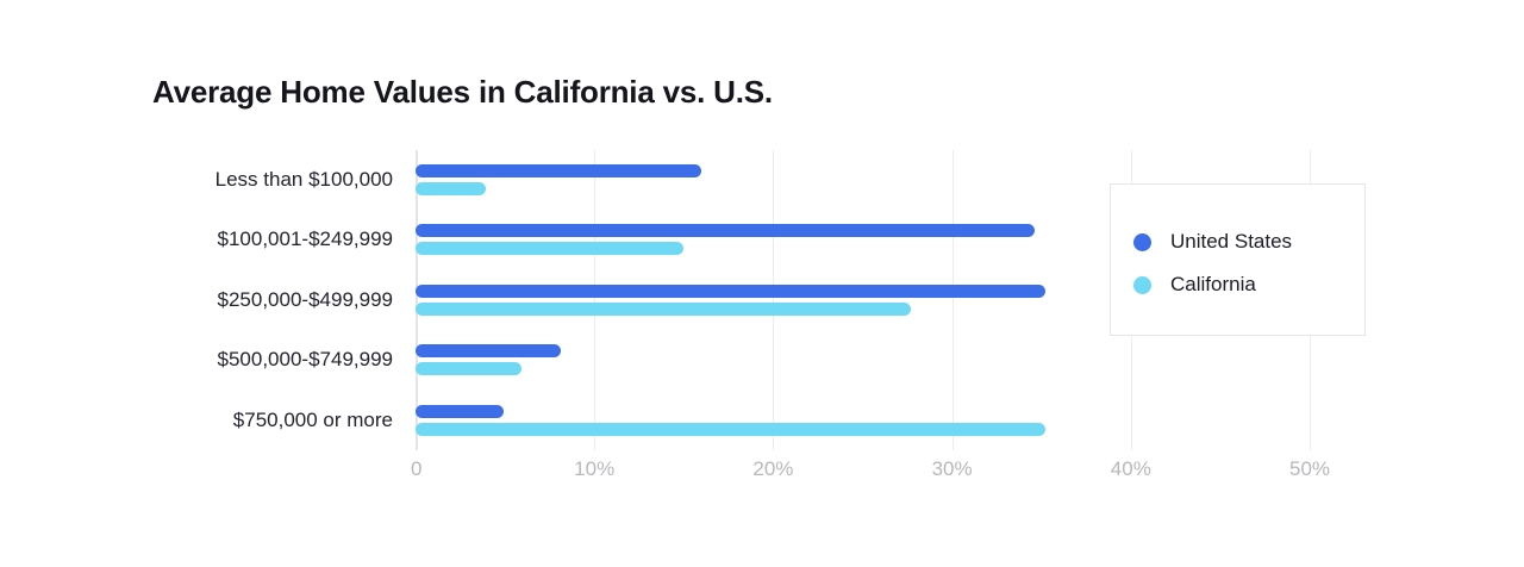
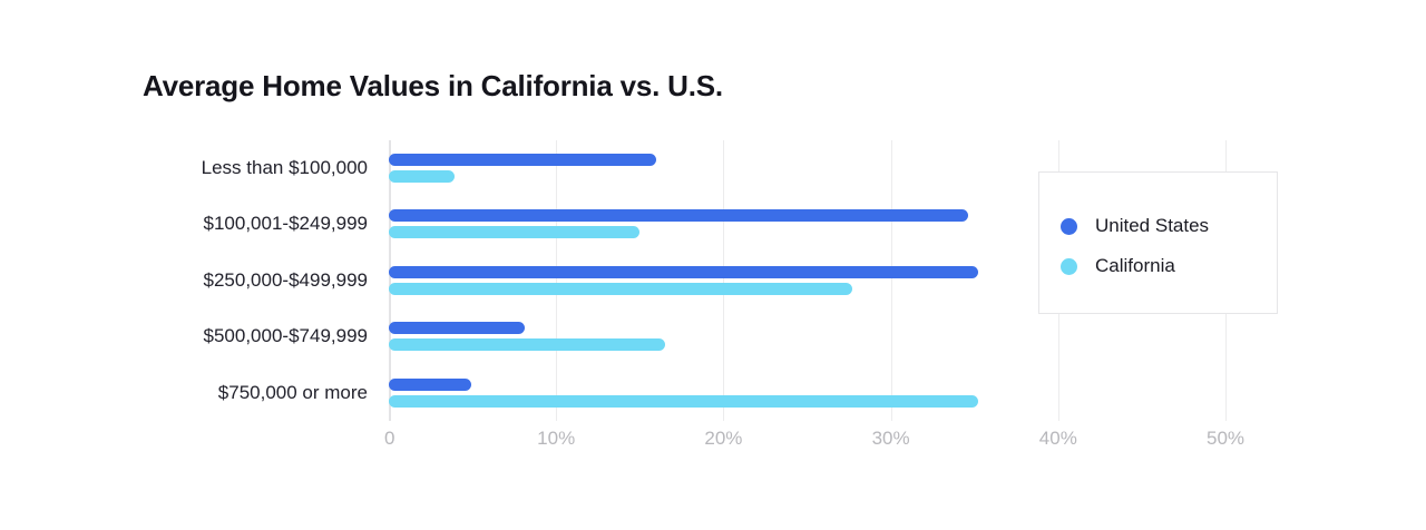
California/$500,000-$749,999: 5.9% -> 16.5%
